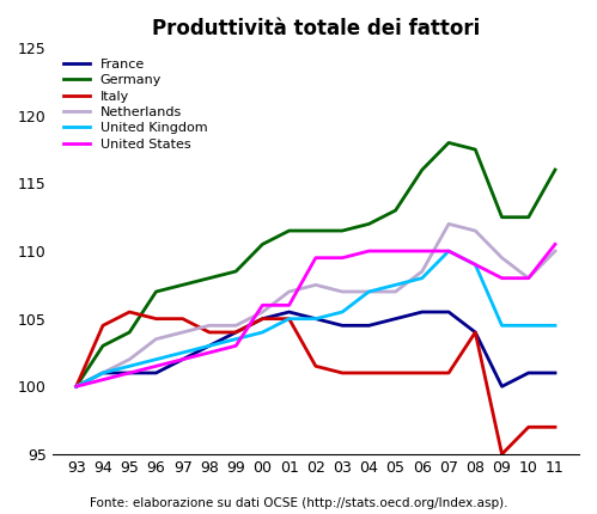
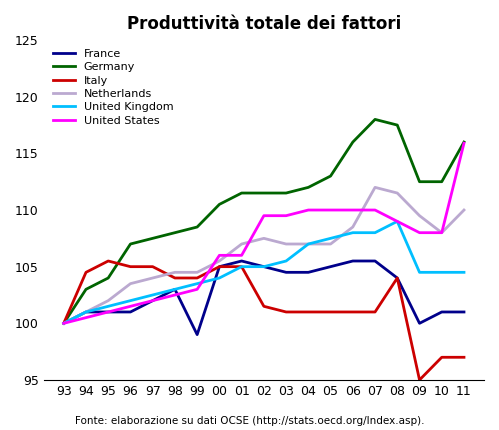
France/99: 104.0 -> 99.0
United Kingdom/07: 110.0 -> 108.0
United States/11: 110.5 -> 115.9
